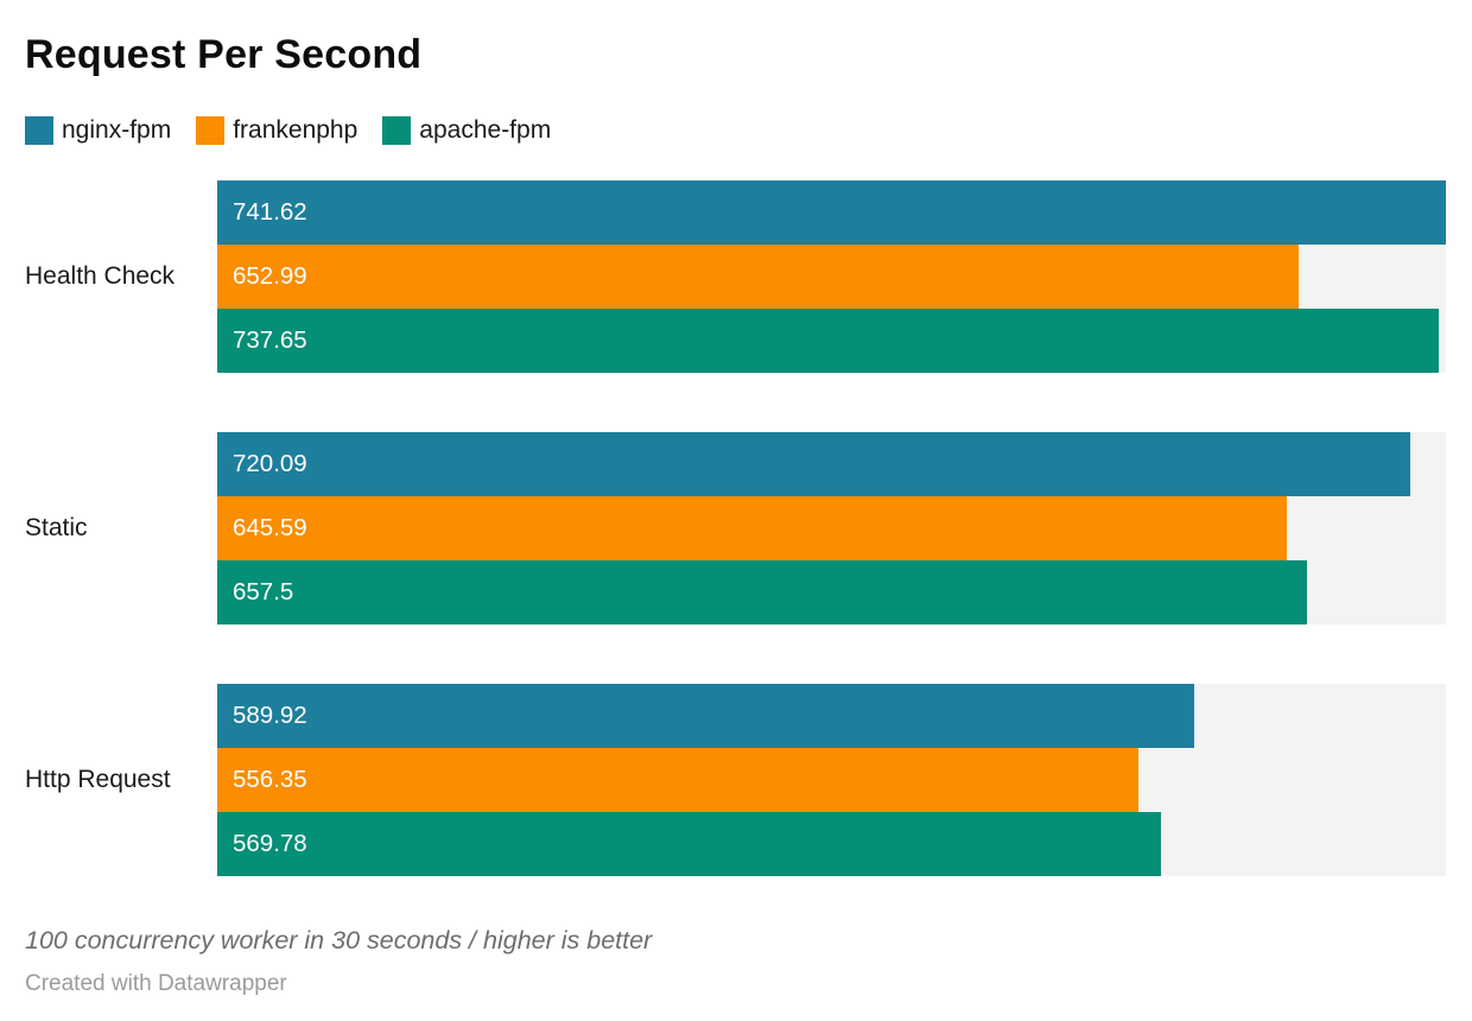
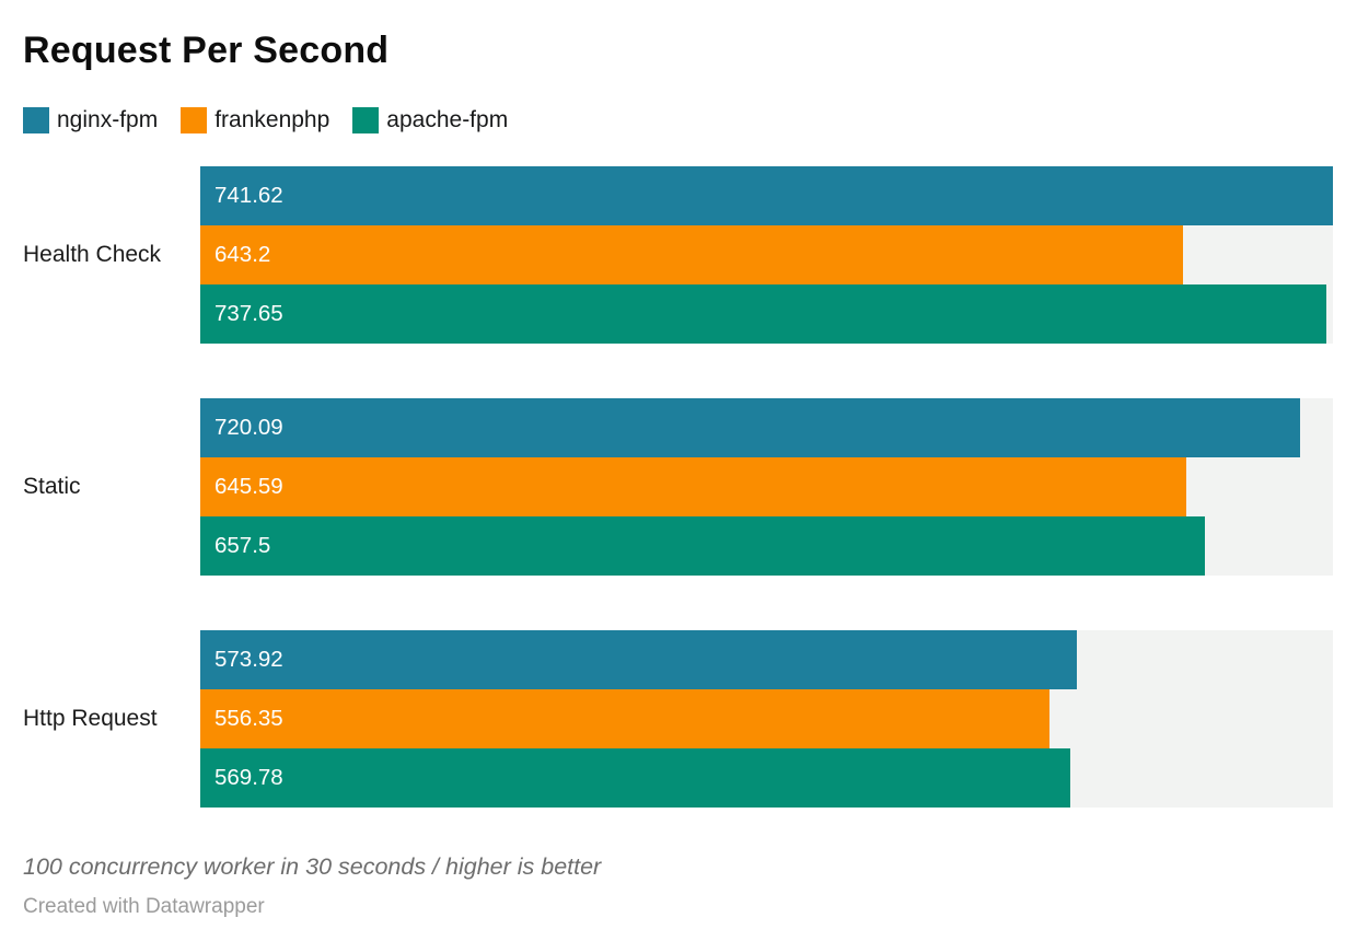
frankenphp/Health Check: 652.99 -> 643.2
nginx-fpm/Http Request: 589.92 -> 573.92
